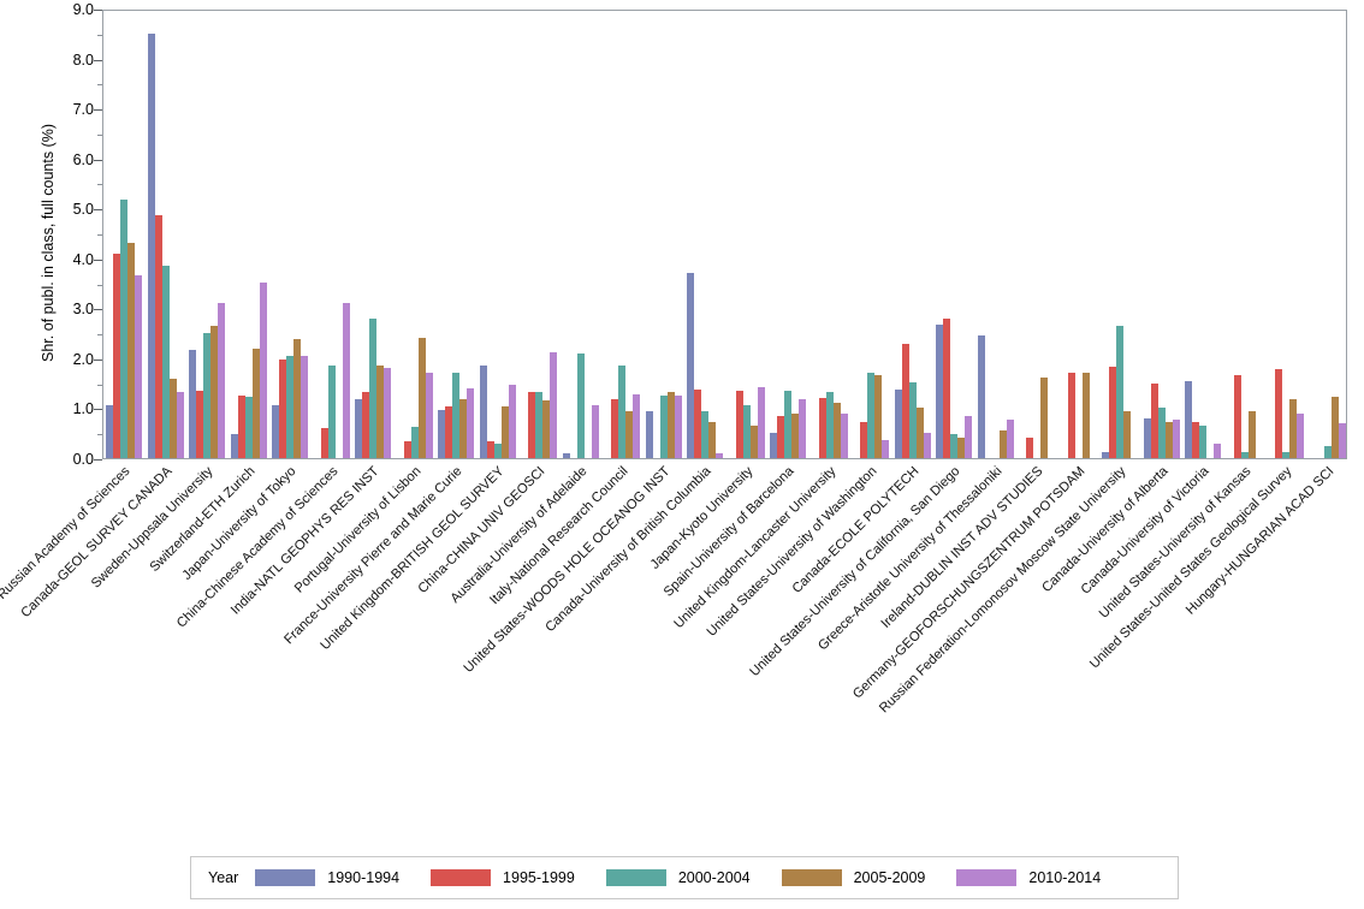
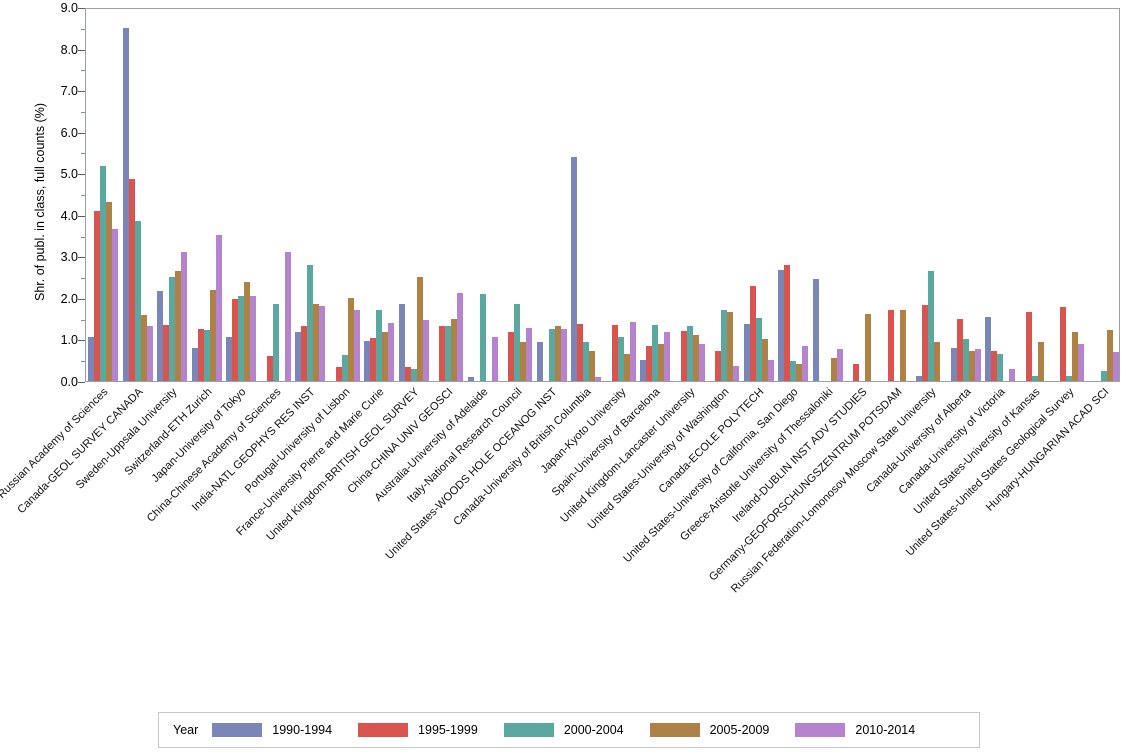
1990-1994/Switzerland-ETH Zurich: 0.5 -> 0.8
2005-2009/Portugal-University of Lisbon: 2.4 -> 2.0
2005-2009/United Kingdom-BRITISH GEOL SURVEY: 1.0 -> 2.5
2005-2009/China-CHINA UNIV GEOSCI: 1.1 -> 1.5
1990-1994/Canada-University of British Columbia: 3.7 -> 5.4
